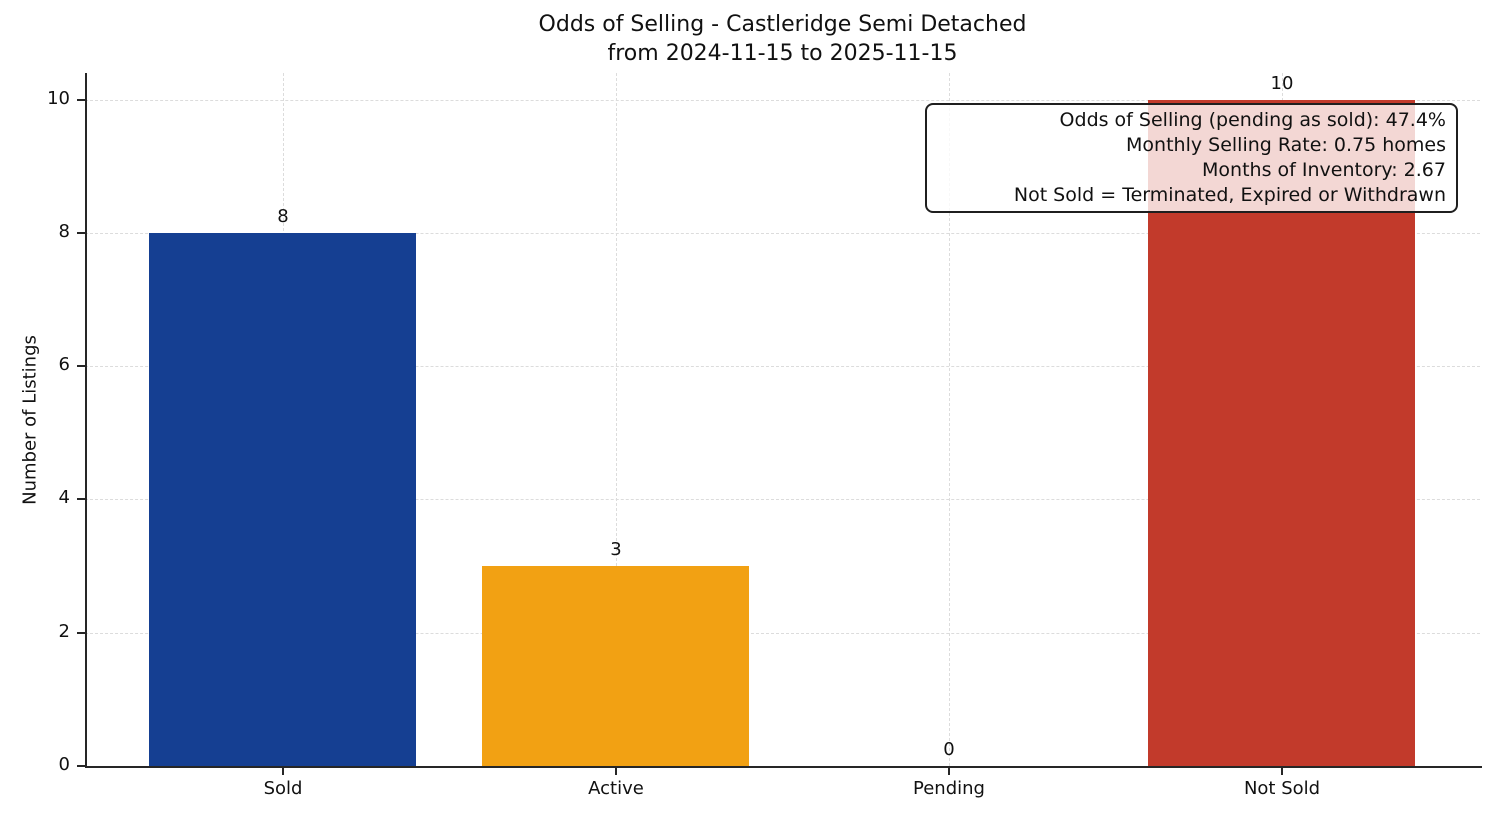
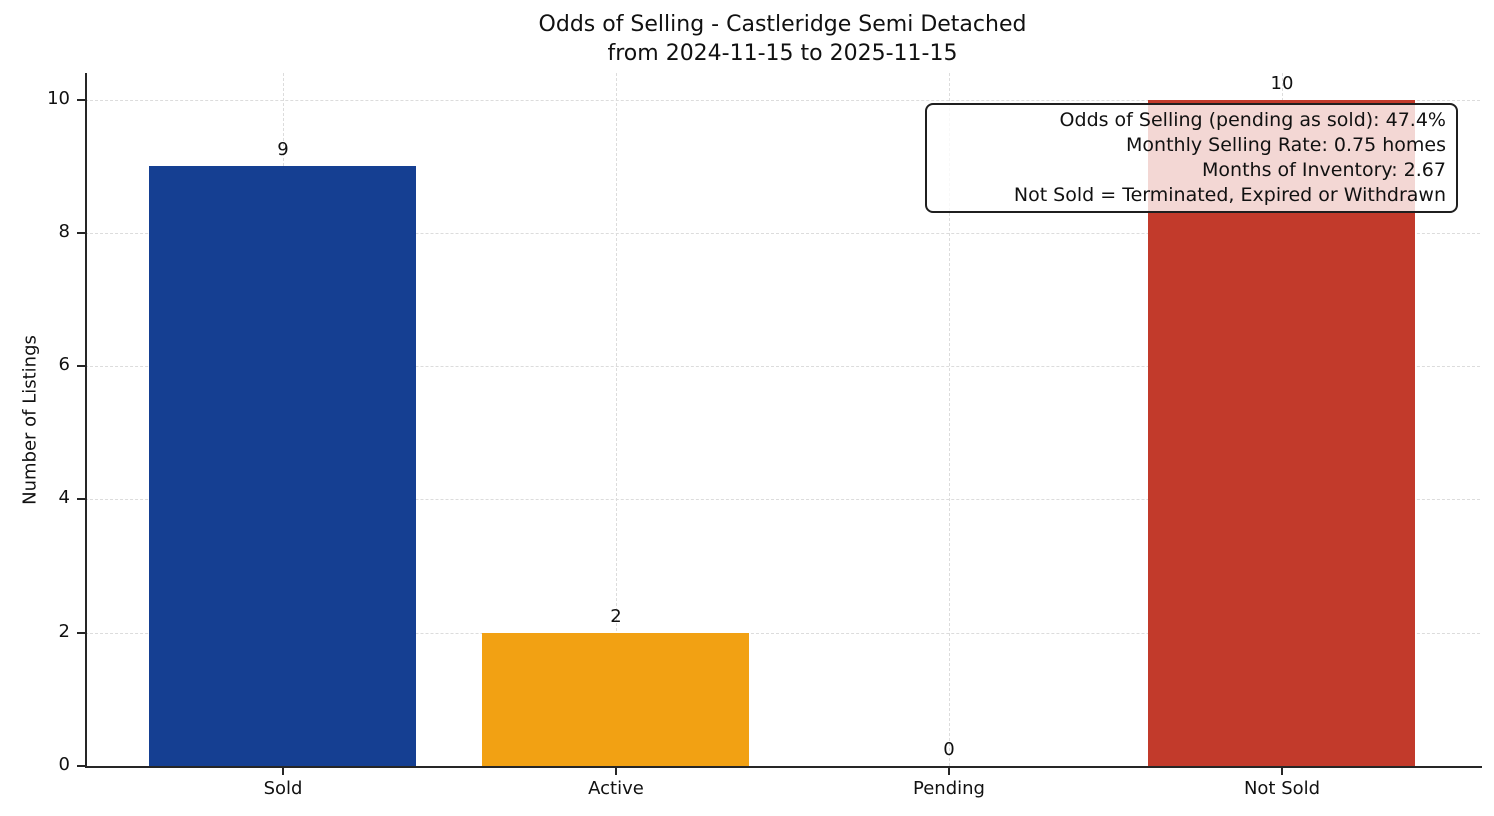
Sold: 8 -> 9
Active: 3 -> 2
